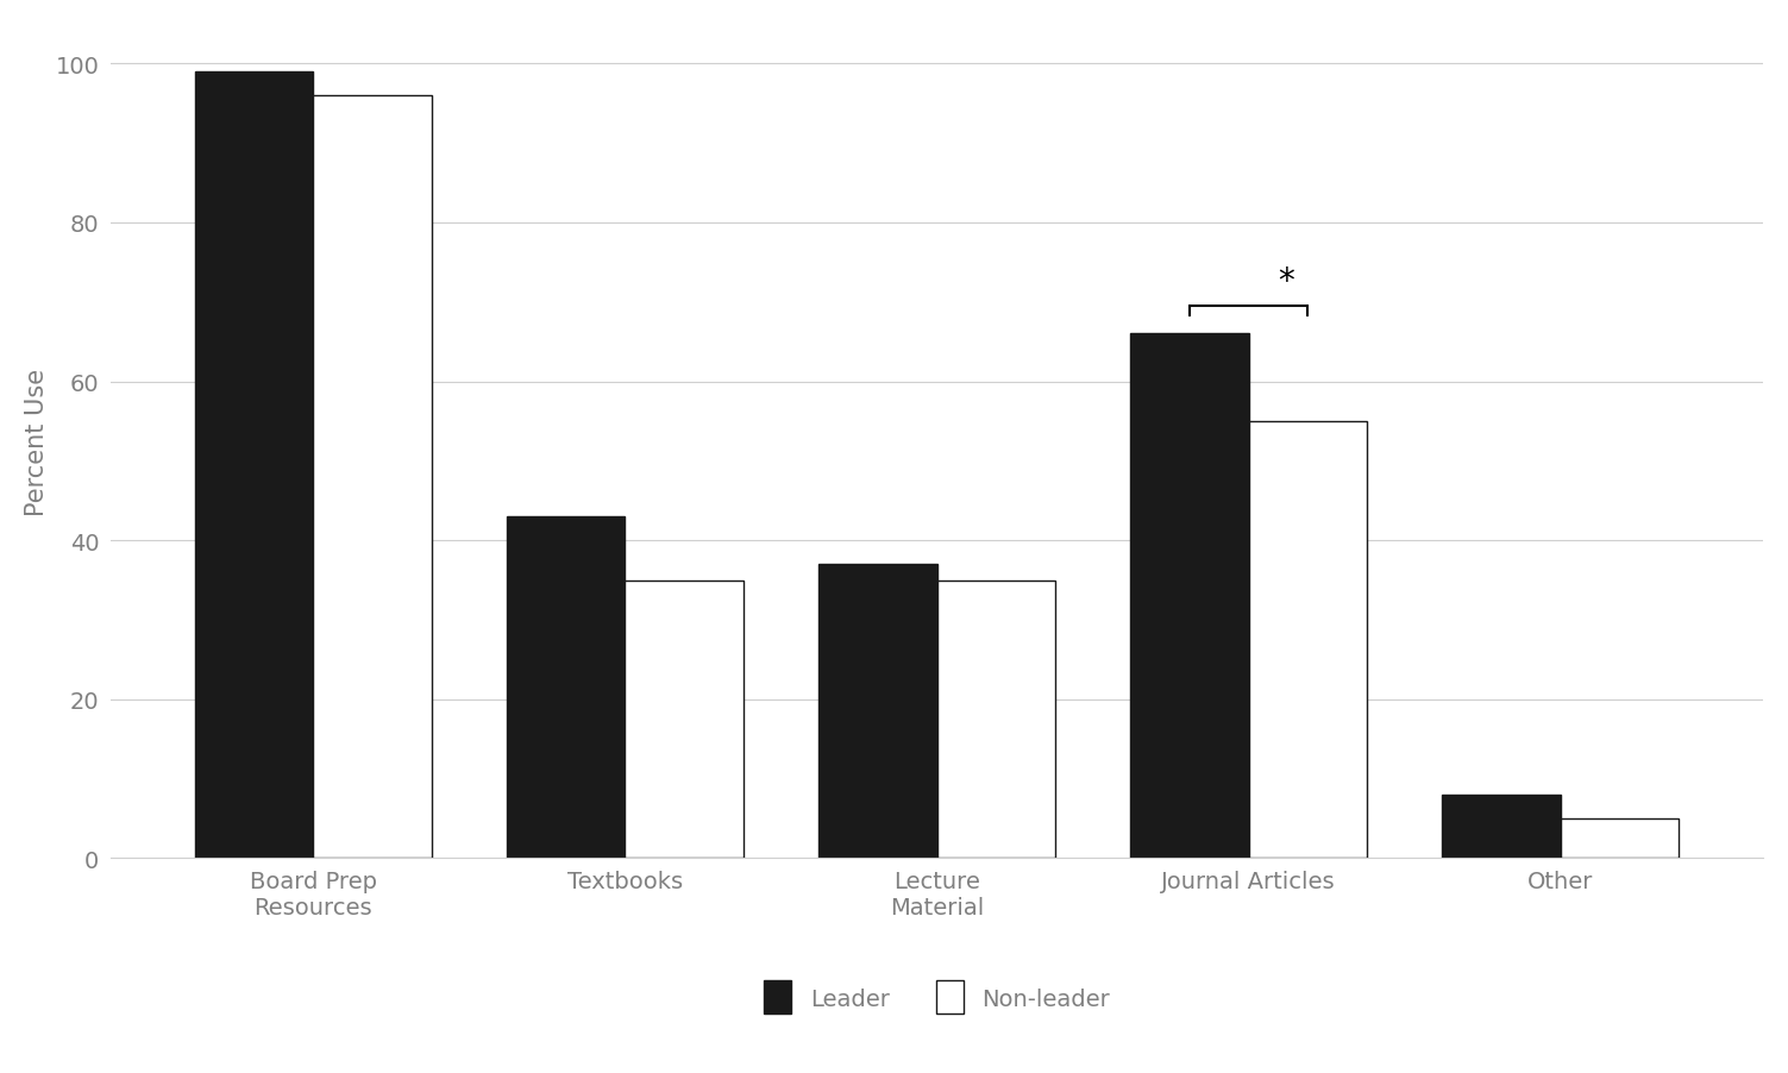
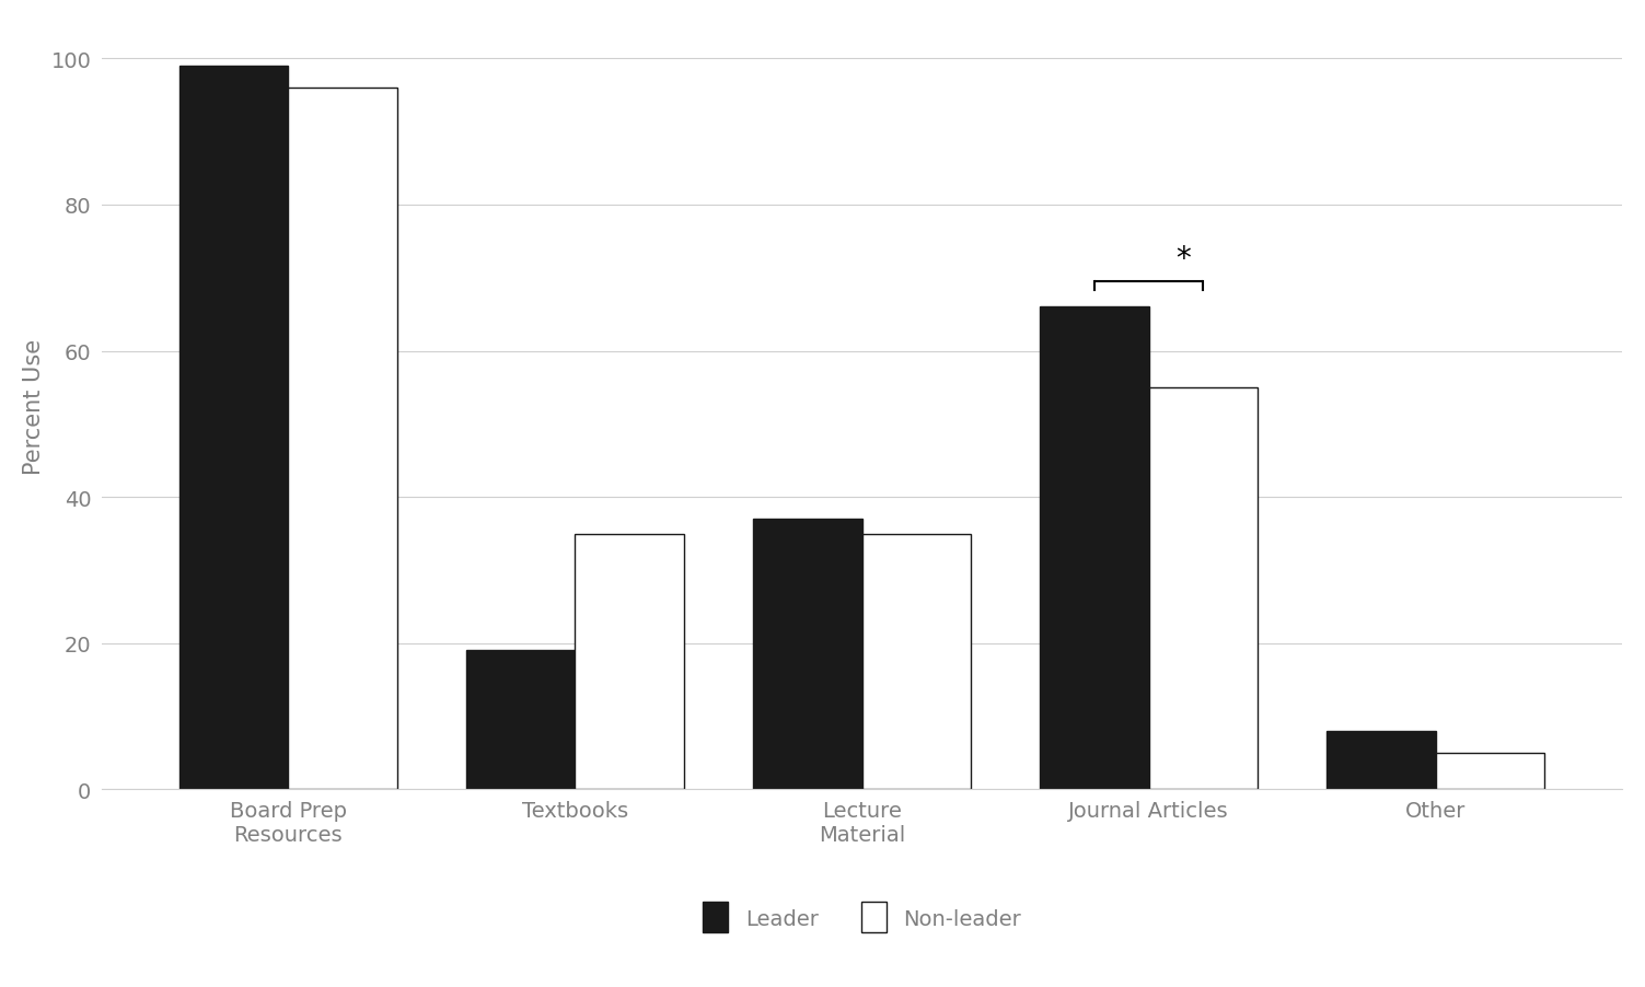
Leader/Textbooks: 43 -> 19
